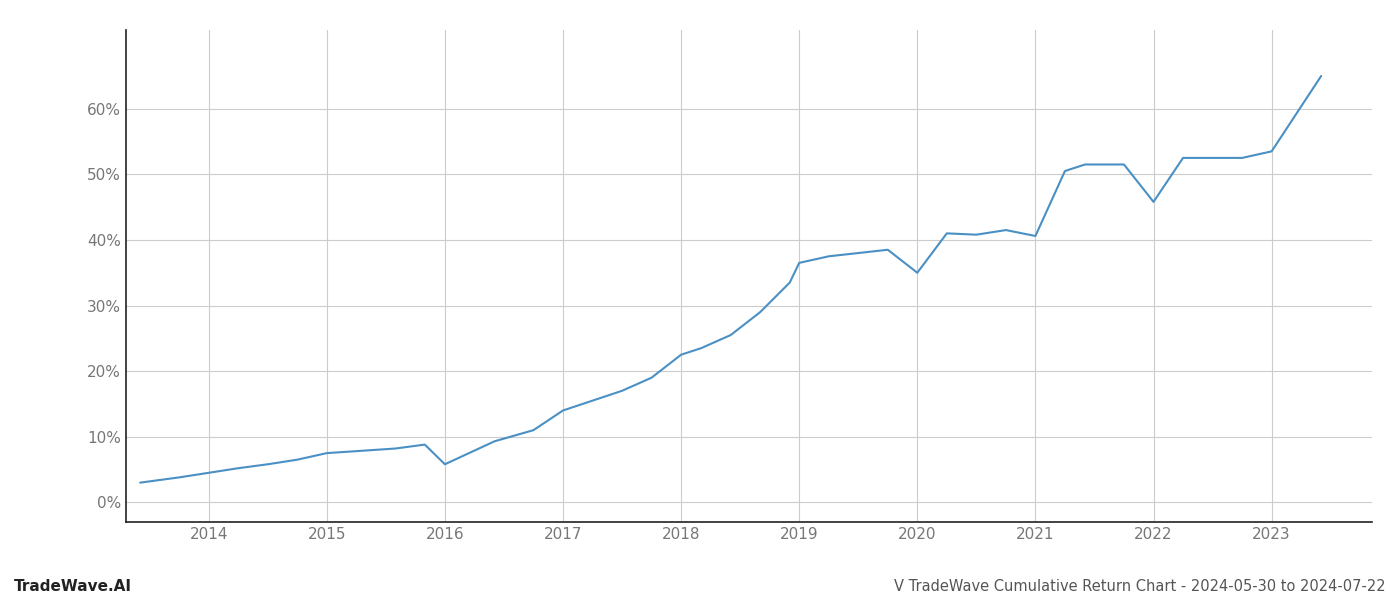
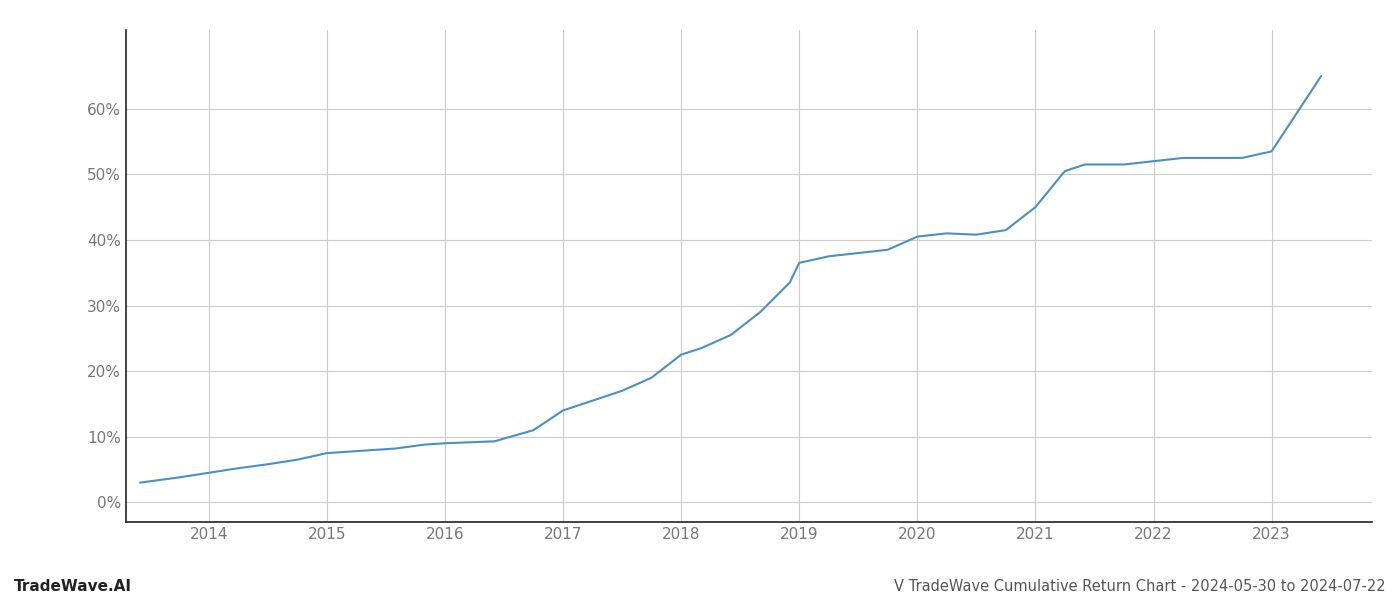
2016: 5.8% -> 9.0%
2020: 35.0% -> 40.5%
2021: 40.6% -> 45.0%
2022: 45.8% -> 52.0%
